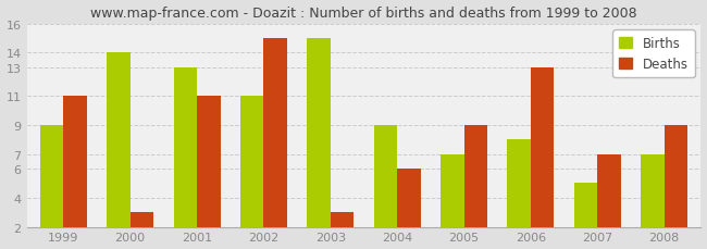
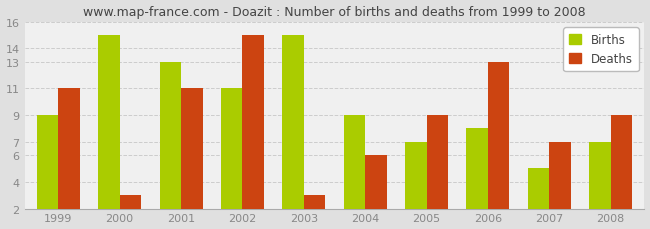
Births/2000: 14 -> 15
